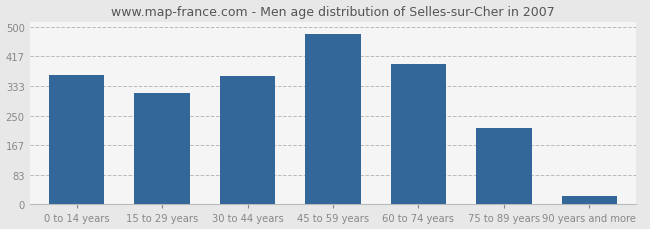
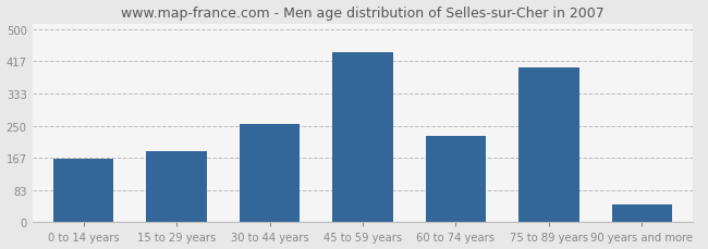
0 to 14 years: 365 -> 165
15 to 29 years: 315 -> 185
30 to 44 years: 362 -> 255
45 to 59 years: 480 -> 440
60 to 74 years: 395 -> 225
75 to 89 years: 215 -> 400
90 years and more: 25 -> 45
